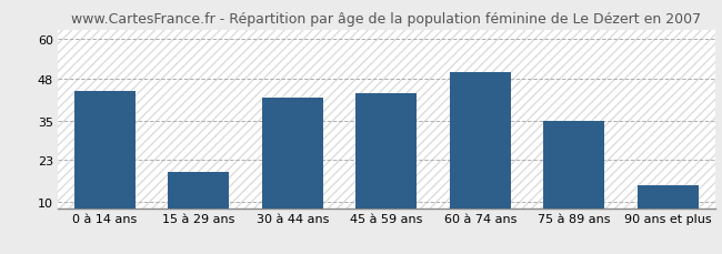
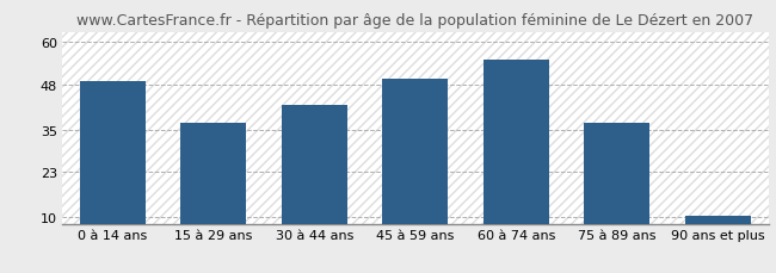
0 à 14 ans: 44.0 -> 49.0
15 à 29 ans: 19.0 -> 37.0
45 à 59 ans: 43.5 -> 49.5
60 à 74 ans: 50.0 -> 55.0
75 à 89 ans: 35.0 -> 37.0
90 ans et plus: 15.0 -> 10.2
